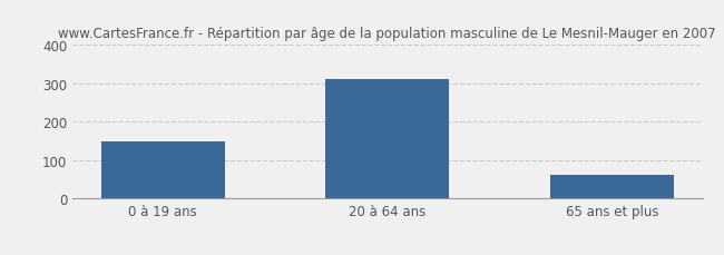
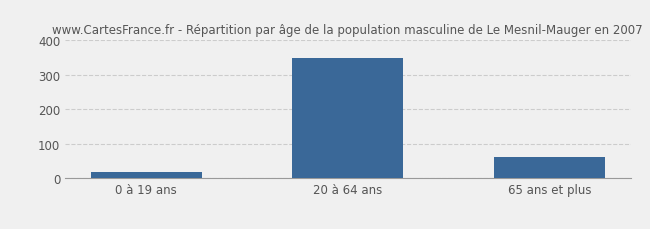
0 à 19 ans: 148 -> 20
20 à 64 ans: 310 -> 350
